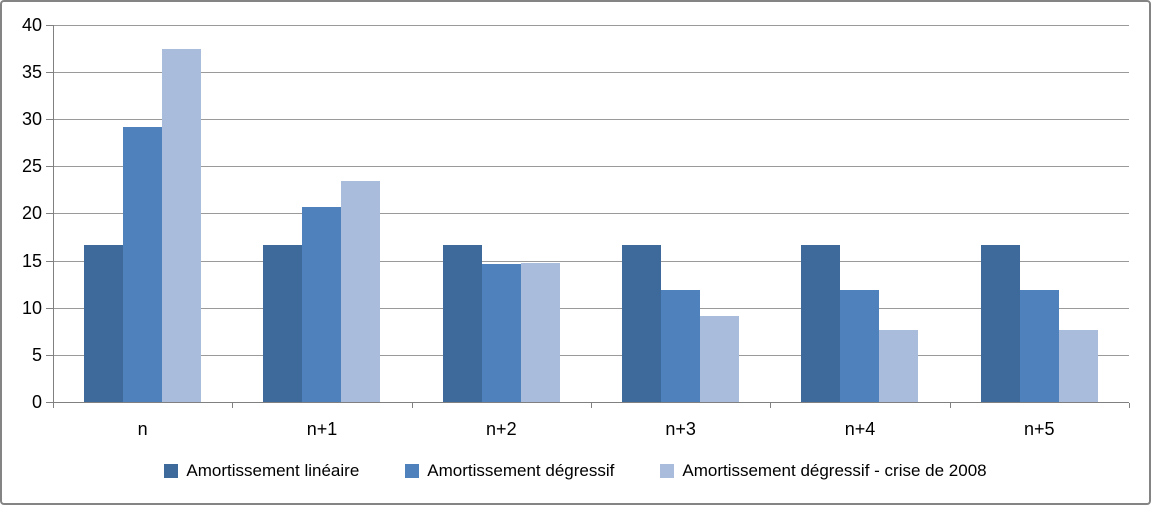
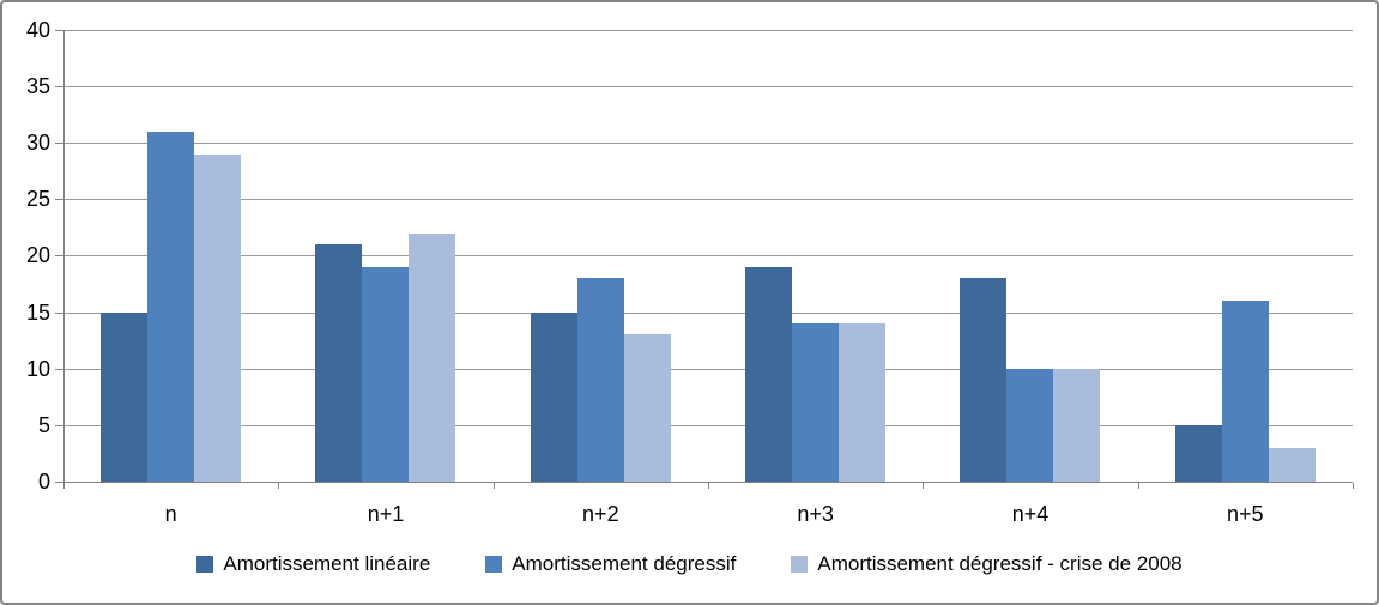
Amortissement linéaire/n: 17 -> 15
Amortissement dégressif/n: 29 -> 31
Amortissement dégressif - crise de 2008/n: 38 -> 29
Amortissement linéaire/n+1: 17 -> 21
Amortissement dégressif/n+1: 21 -> 19
Amortissement dégressif - crise de 2008/n+1: 23 -> 22
Amortissement linéaire/n+2: 17 -> 15
Amortissement dégressif/n+2: 15 -> 18
Amortissement dégressif - crise de 2008/n+2: 15 -> 13
Amortissement linéaire/n+3: 17 -> 19
Amortissement dégressif/n+3: 12 -> 14
Amortissement dégressif - crise de 2008/n+3: 9 -> 14
Amortissement linéaire/n+4: 17 -> 18
Amortissement dégressif/n+4: 12 -> 10
Amortissement dégressif - crise de 2008/n+4: 8 -> 10
Amortissement linéaire/n+5: 17 -> 5
Amortissement dégressif/n+5: 12 -> 16
Amortissement dégressif - crise de 2008/n+5: 8 -> 3
